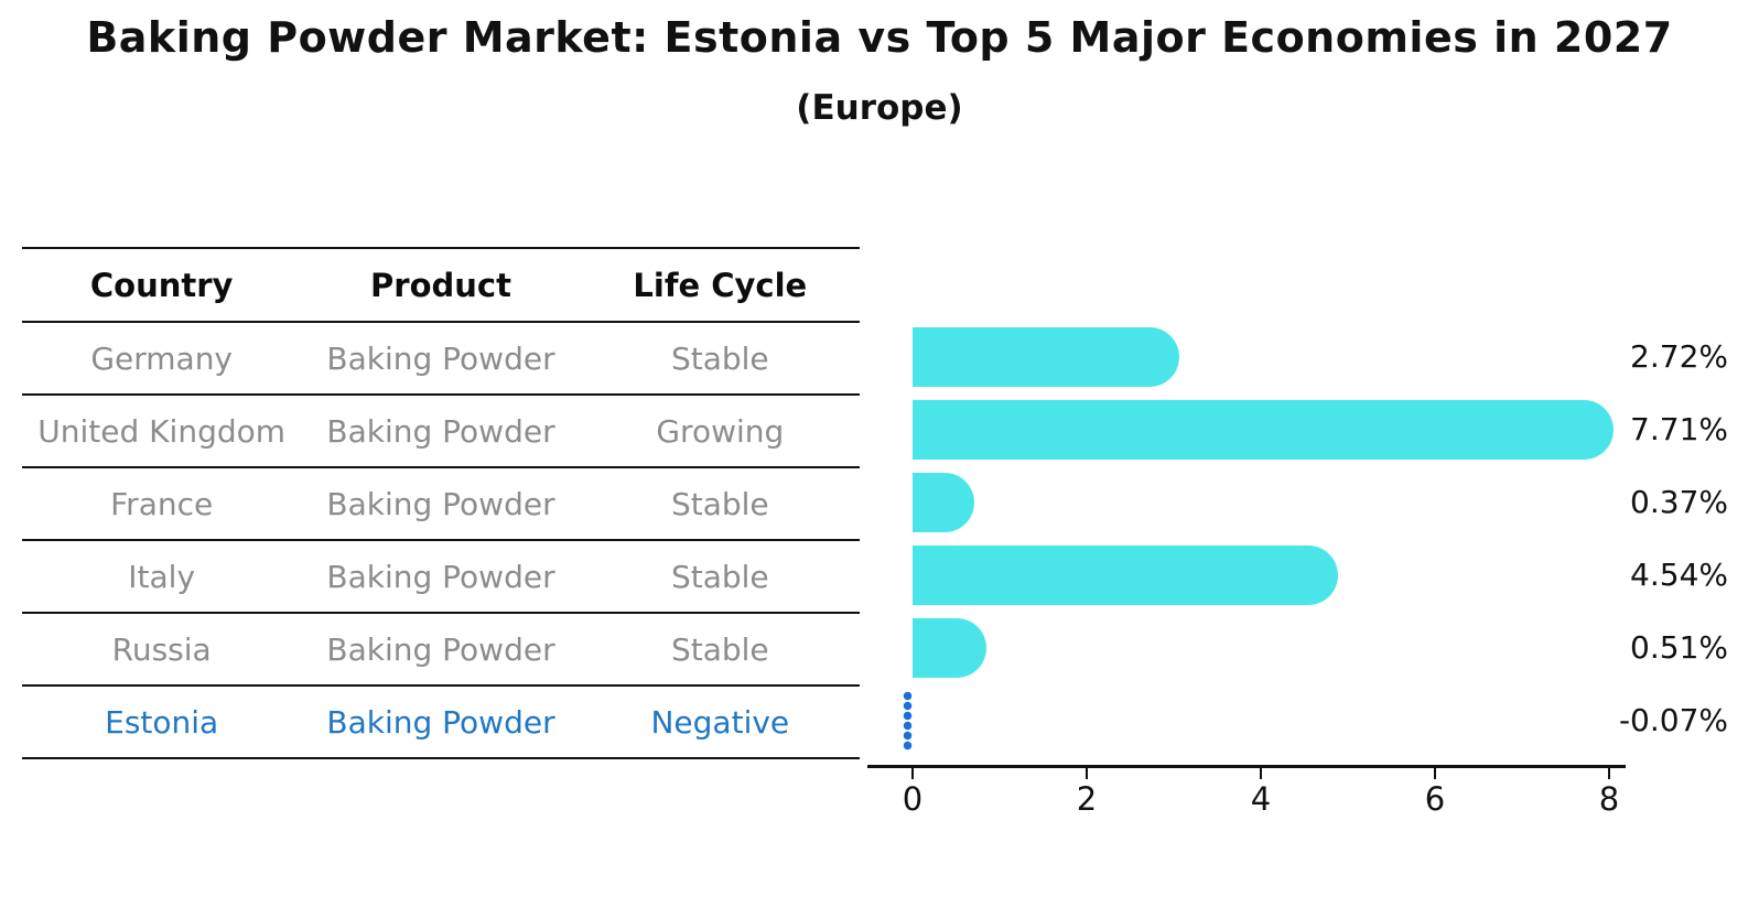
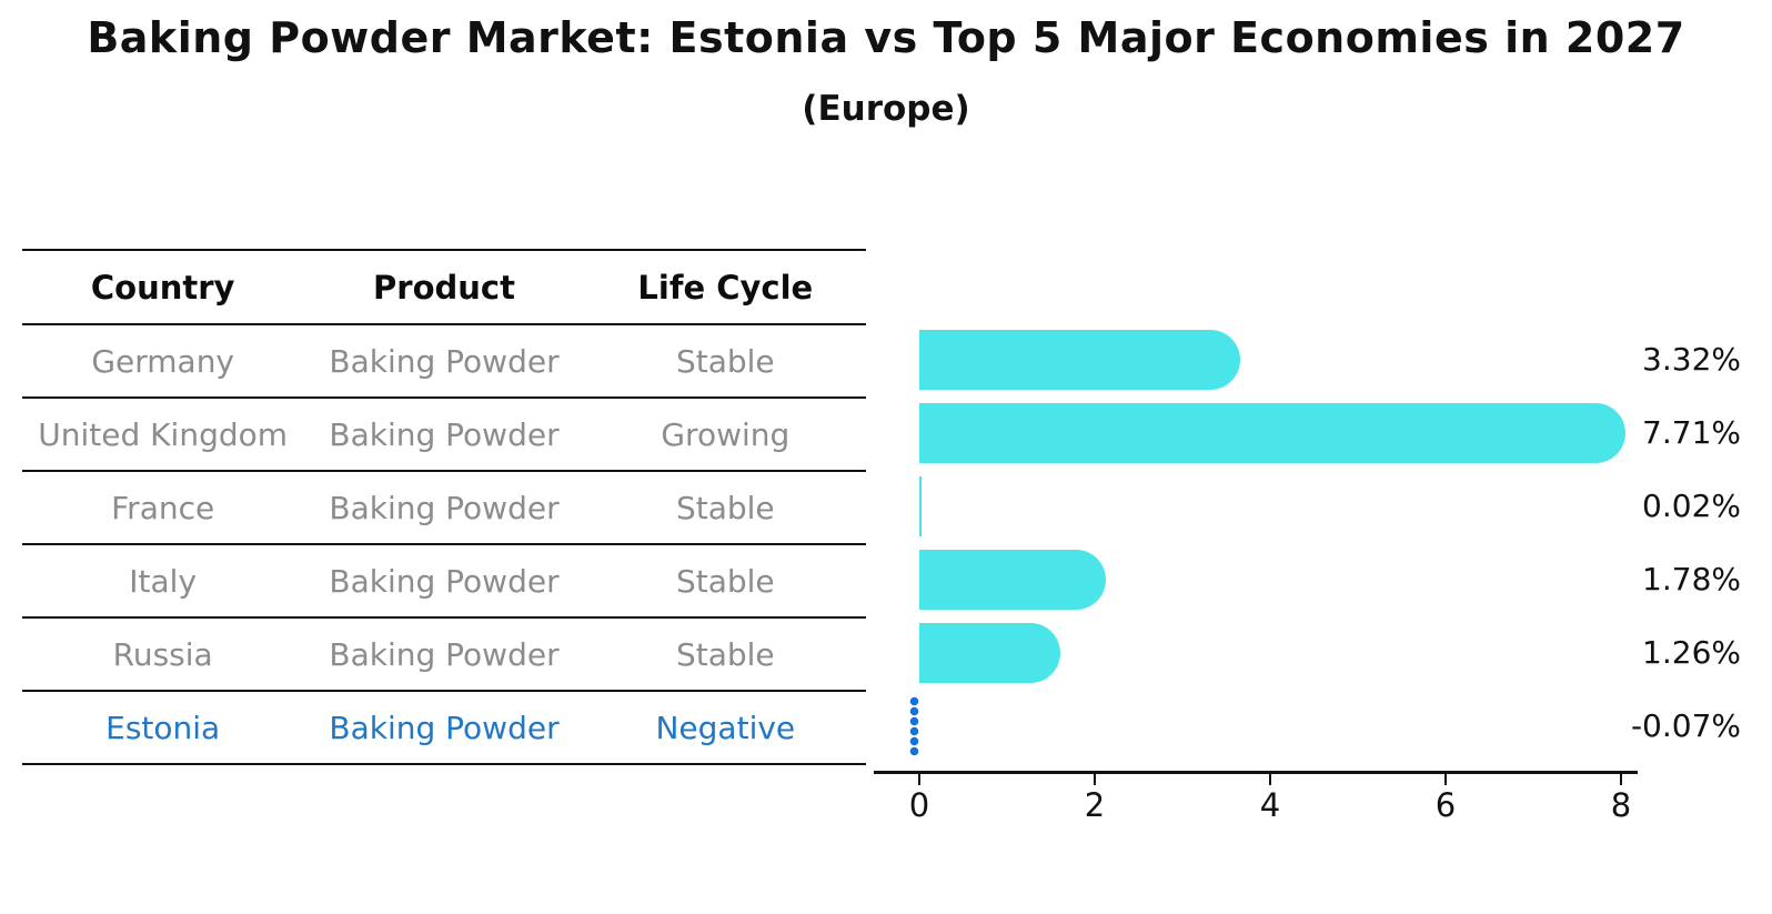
Germany: 2.72% -> 3.32%
France: 0.37% -> 0.02%
Italy: 4.54% -> 1.78%
Russia: 0.51% -> 1.26%
